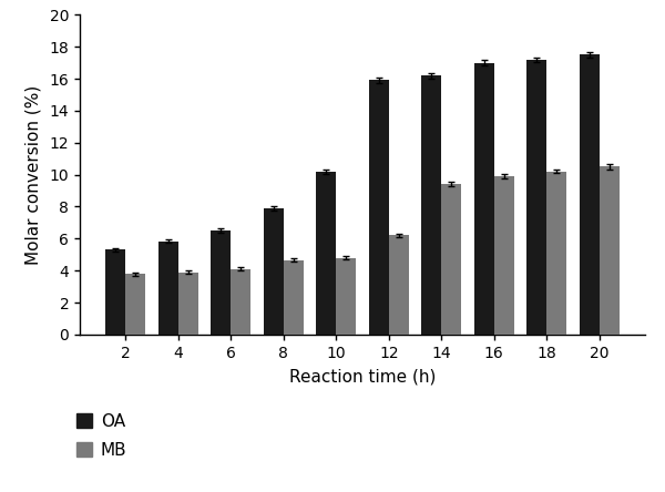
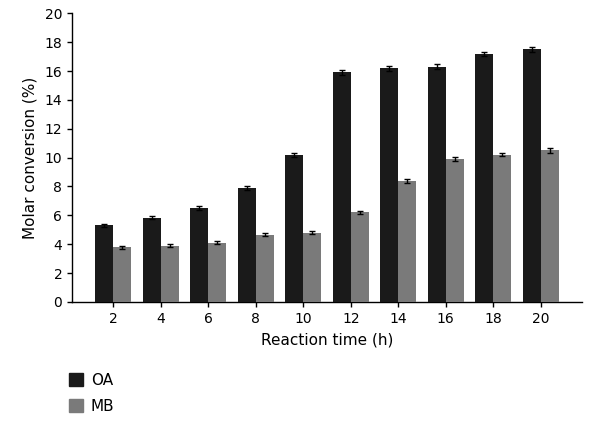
MB/14: 9.4 -> 8.4
OA/16: 17.0 -> 16.3
